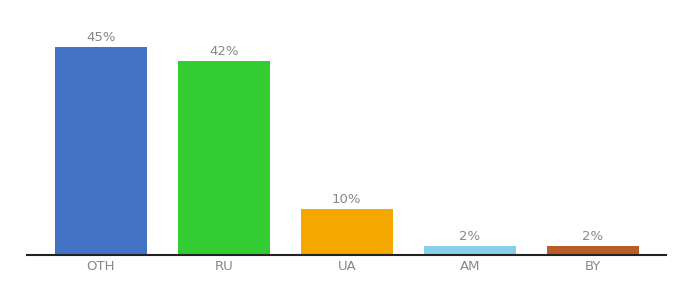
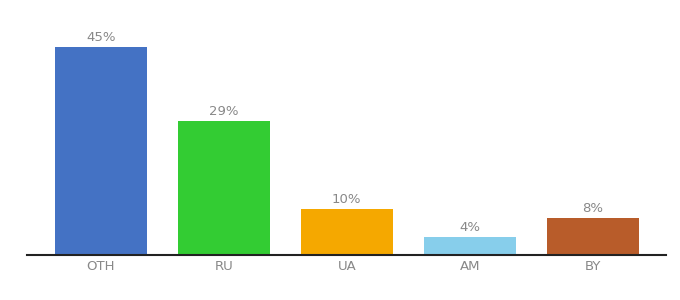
RU: 42% -> 29%
AM: 2% -> 4%
BY: 2% -> 8%
